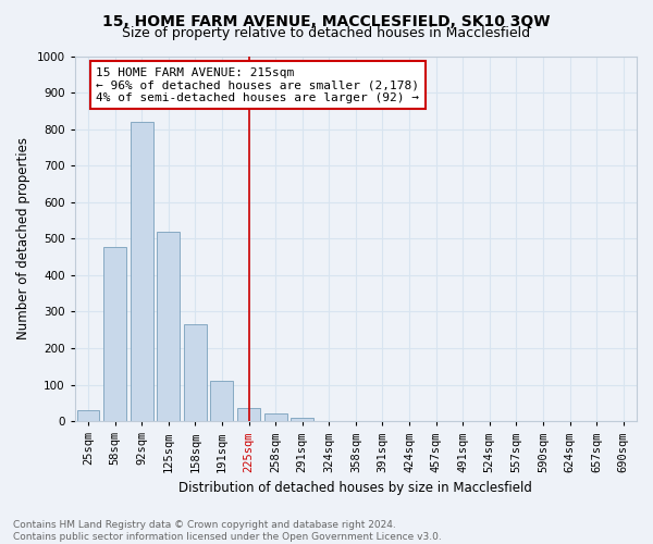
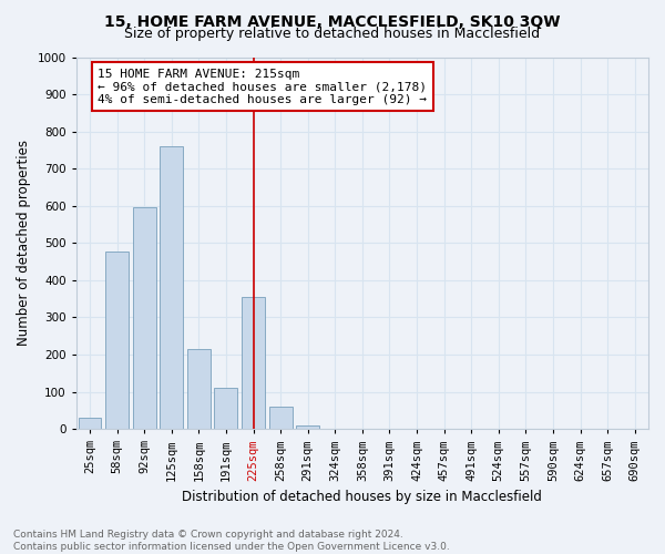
92sqm: 820 -> 595
125sqm: 518 -> 760
158sqm: 265 -> 215
225sqm: 35 -> 355
258sqm: 22 -> 60
